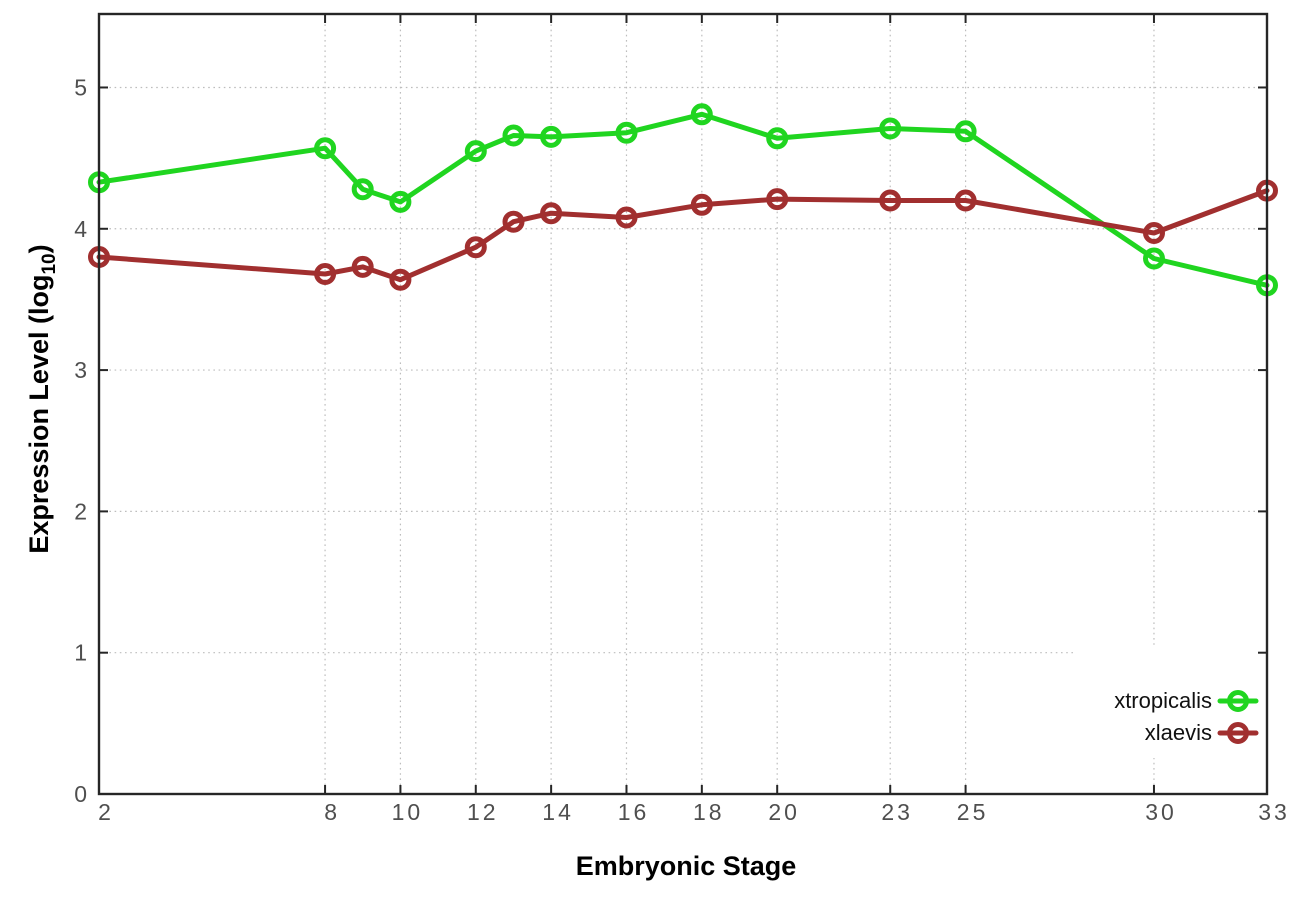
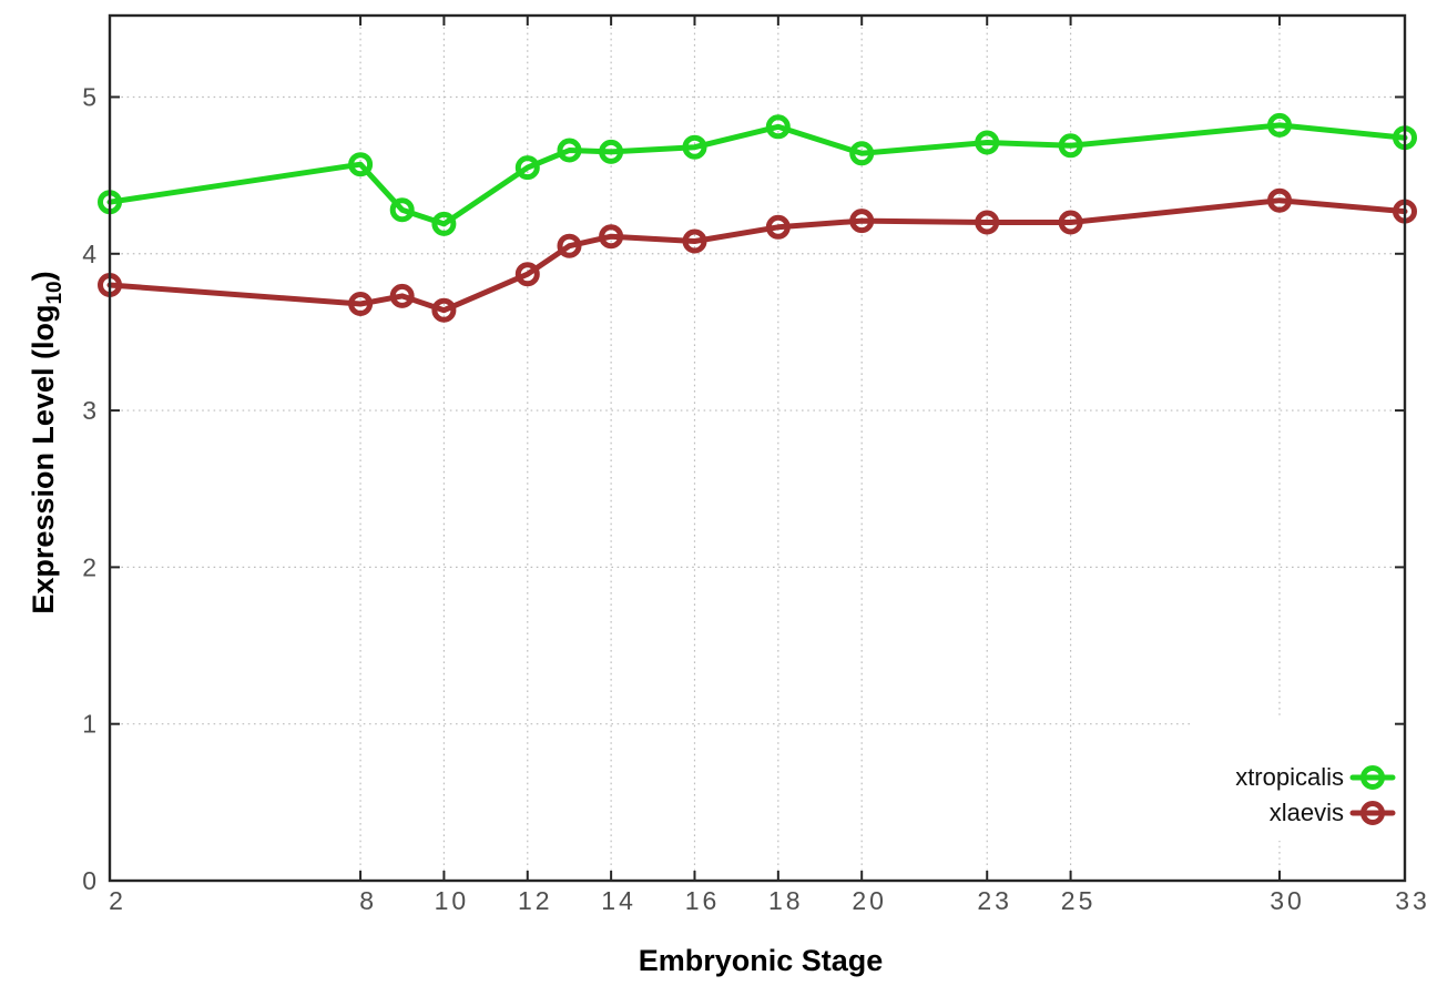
xtropicalis/30: 3.79 -> 4.82
xlaevis/30: 3.97 -> 4.34
xtropicalis/33: 3.60 -> 4.74
